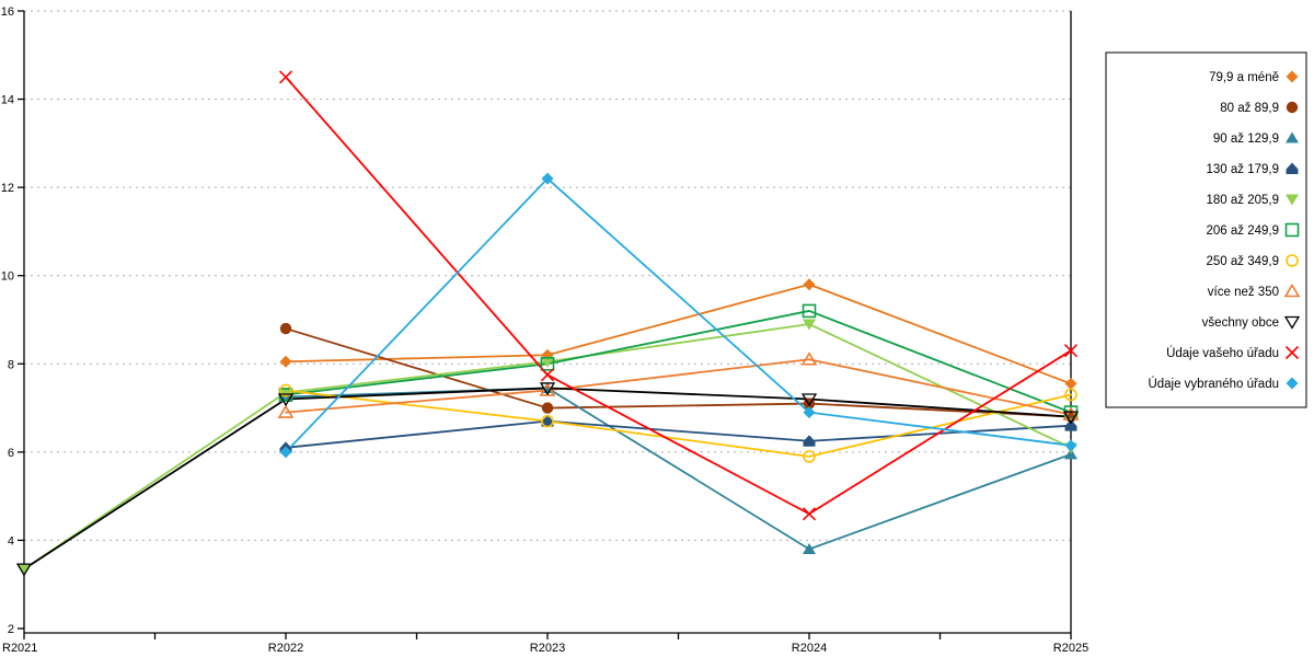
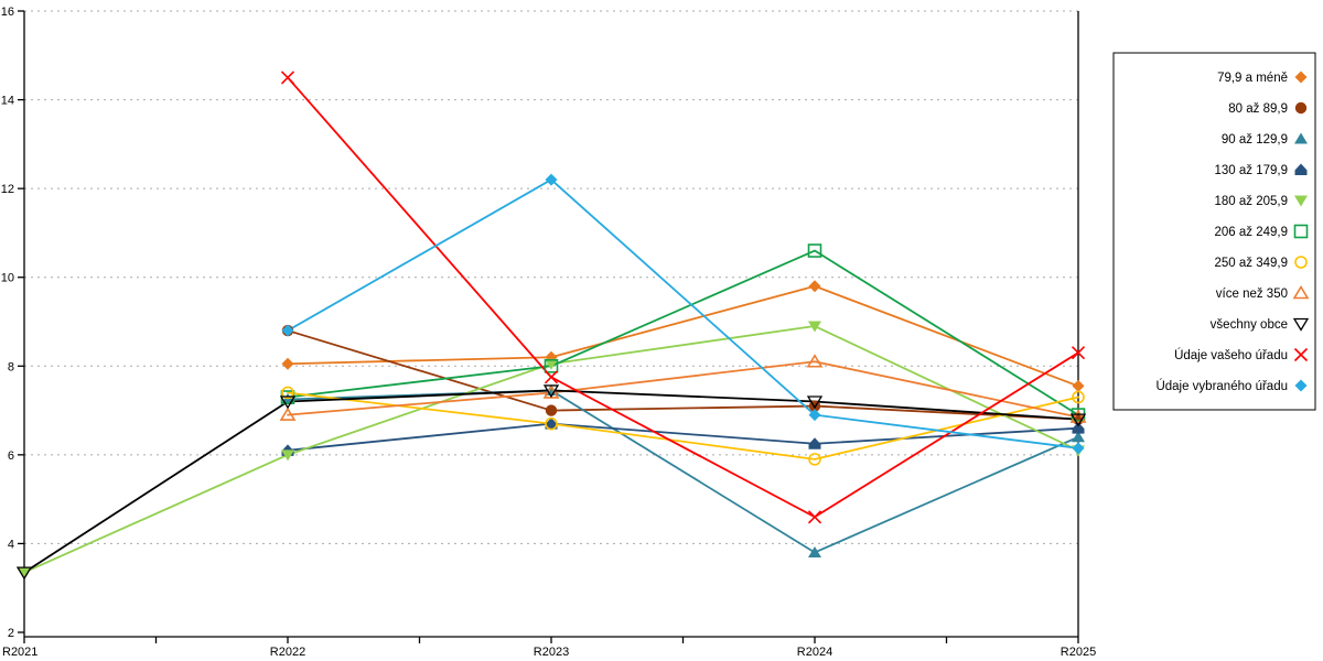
180 až 205,9/R2022: 7.3 -> 6.0
Údaje vybraného úřadu/R2022: 6.0 -> 8.8
206 až 249,9/R2024: 9.2 -> 10.6
90 až 129,9/R2025: 6.0 -> 6.4
